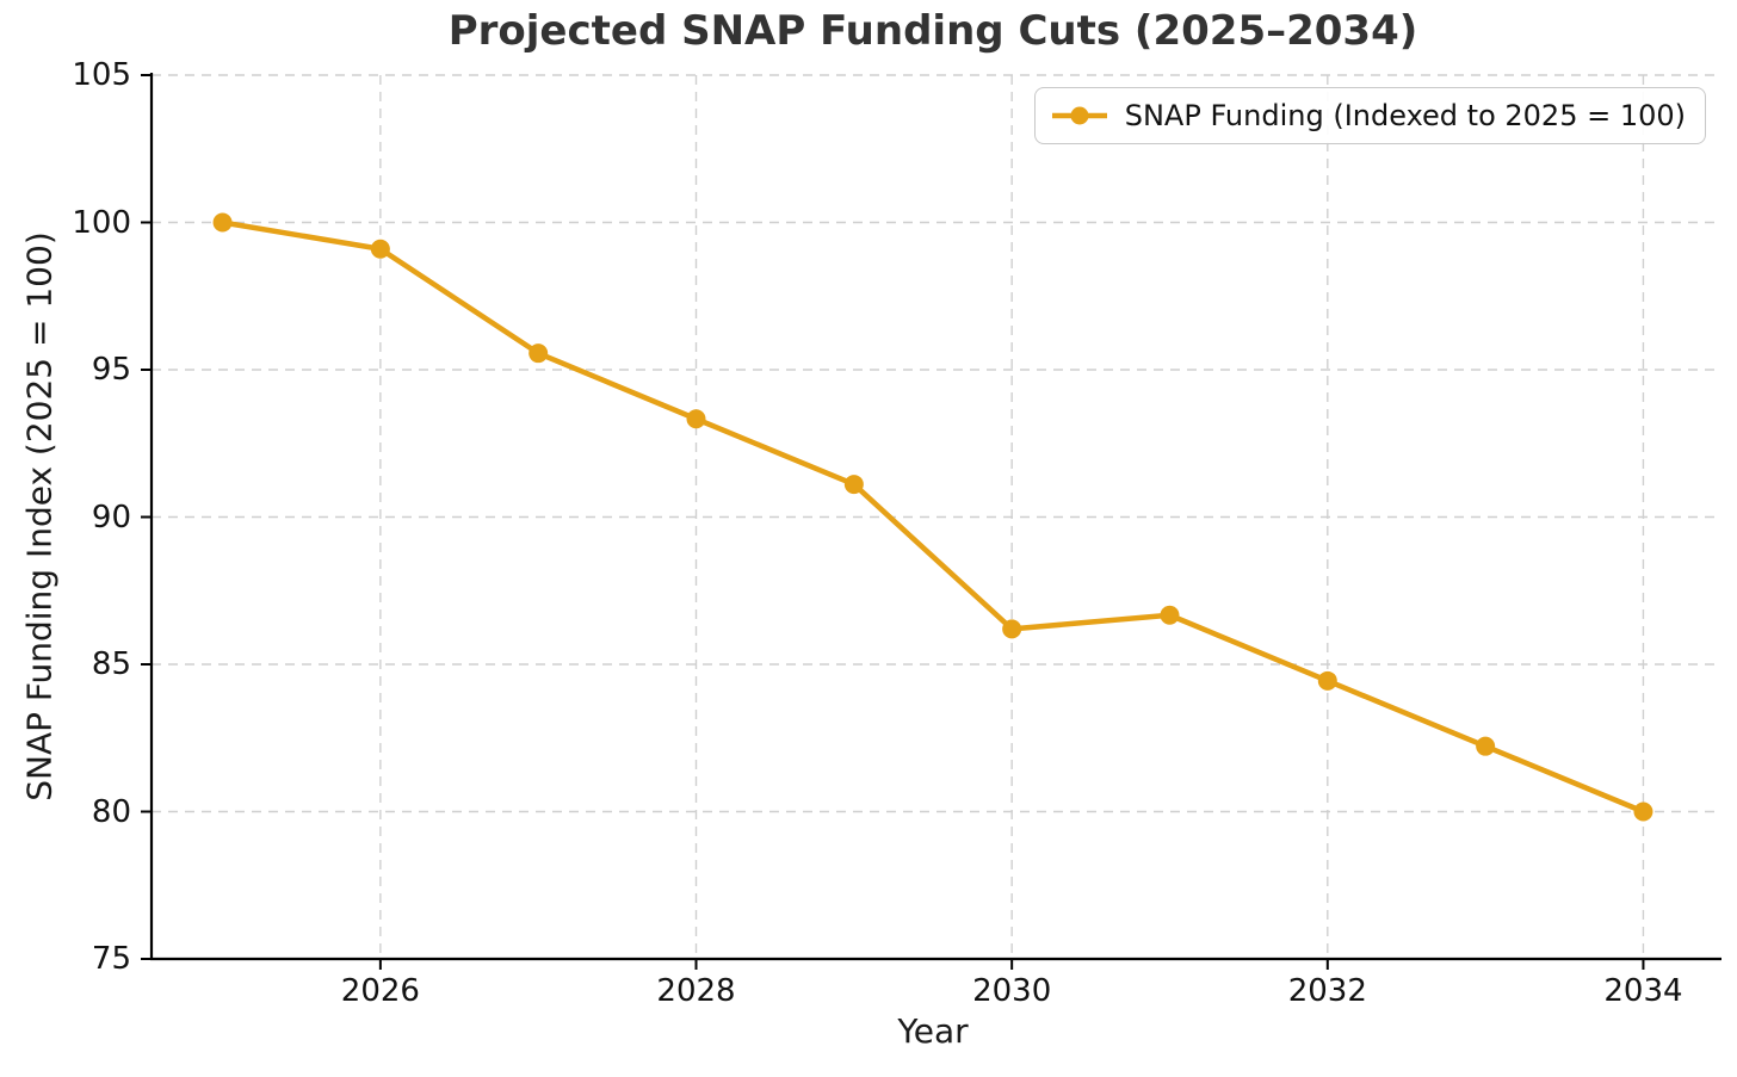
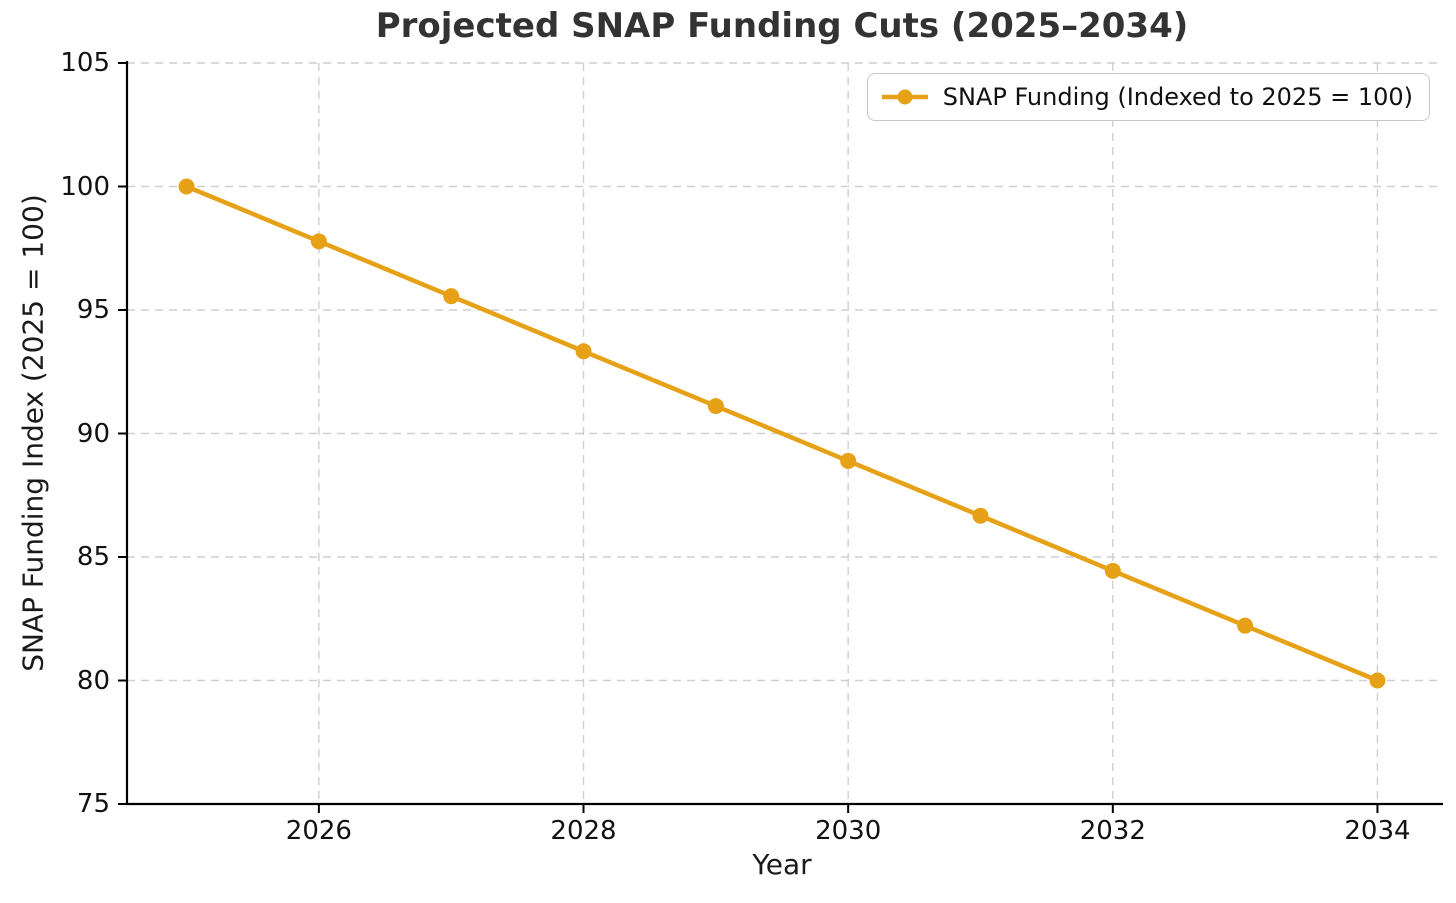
2026: 99.1 -> 97.8
2030: 86.2 -> 88.9
